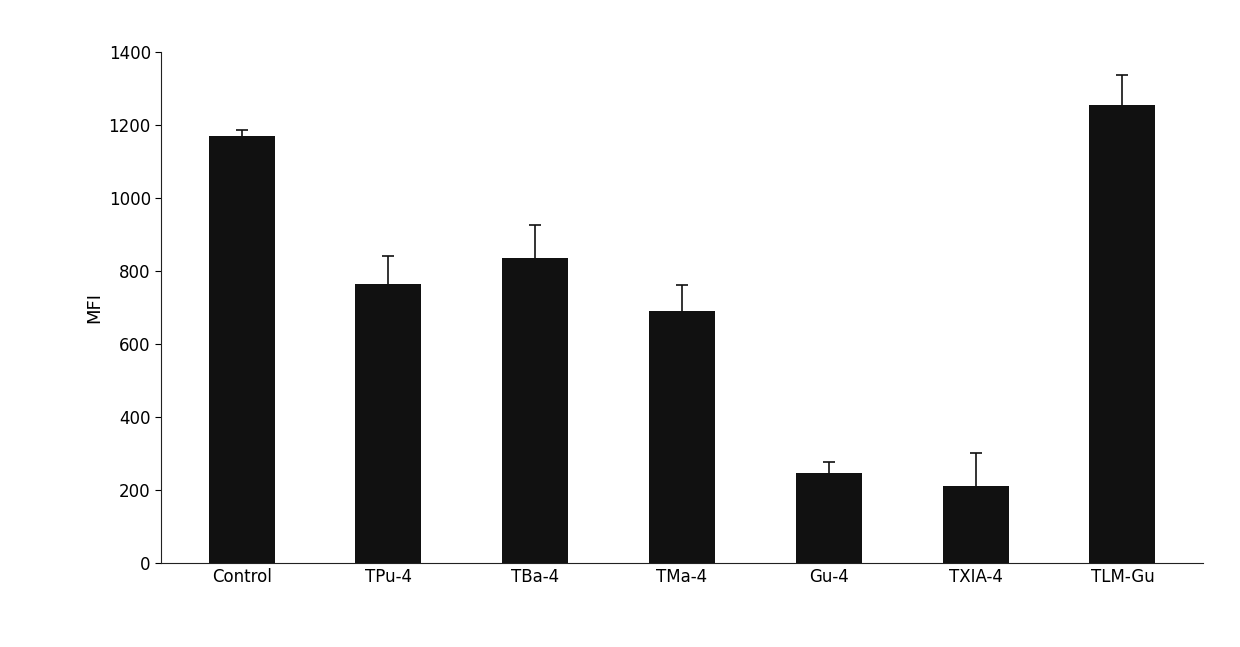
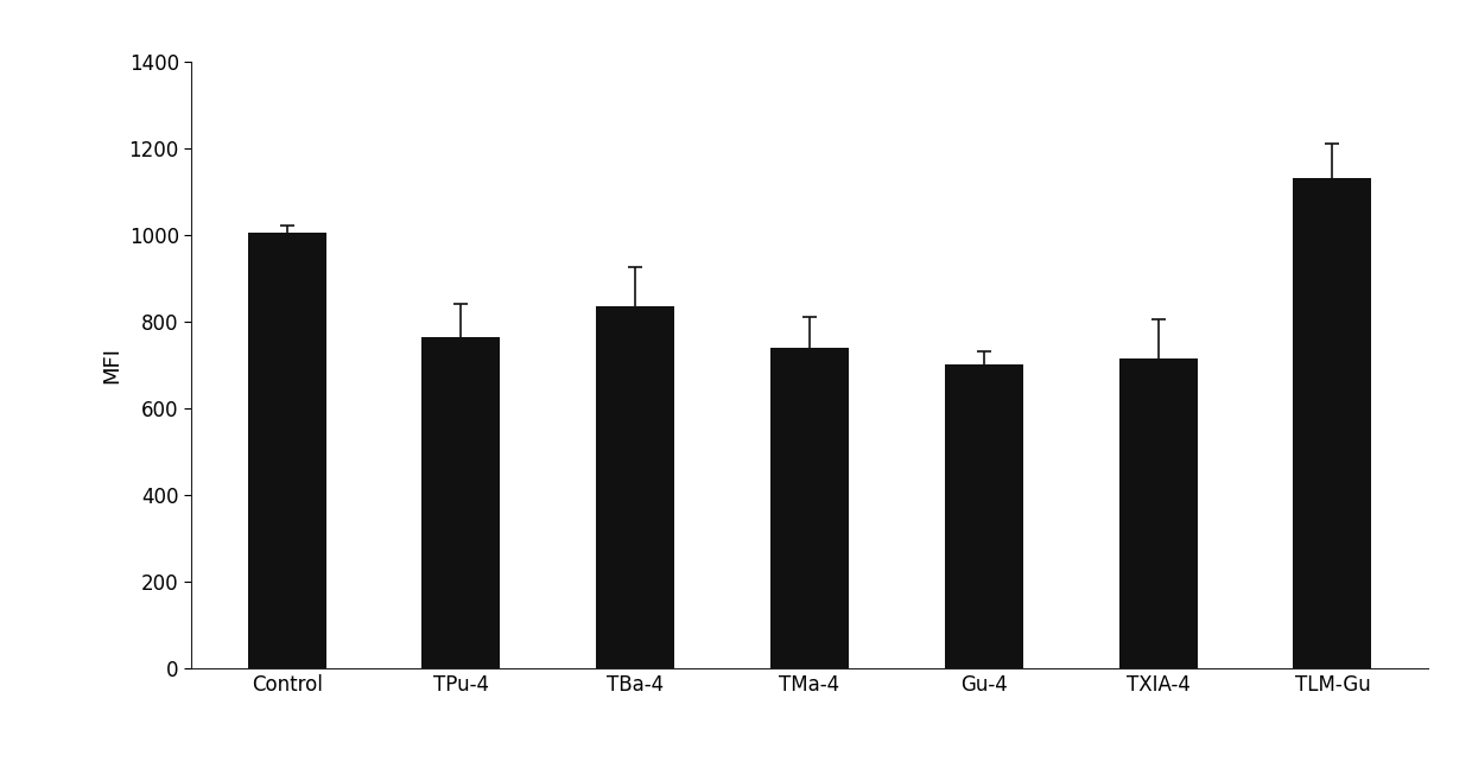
Control: 1170 -> 1005
TMa-4: 690 -> 740
Gu-4: 245 -> 700
TXIA-4: 210 -> 715
TLM-Gu: 1255 -> 1130
